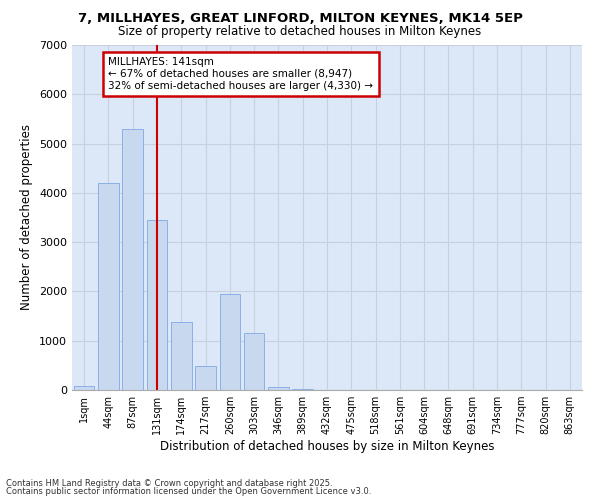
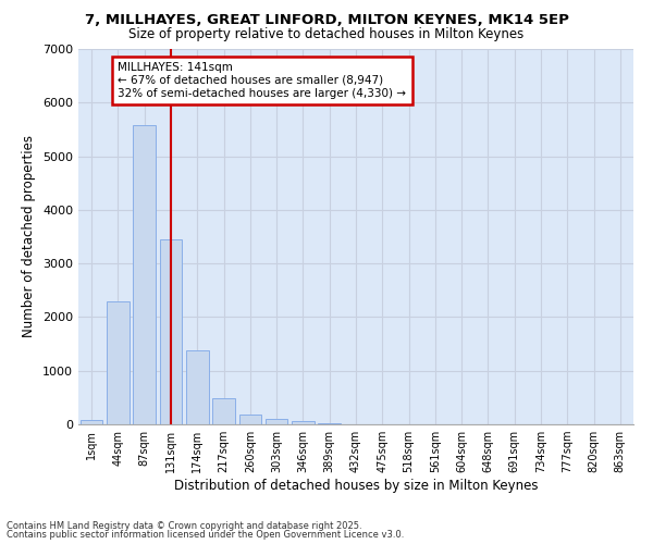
44sqm: 4200 -> 2300
87sqm: 5300 -> 5580
260sqm: 1950 -> 190
303sqm: 1150 -> 100
